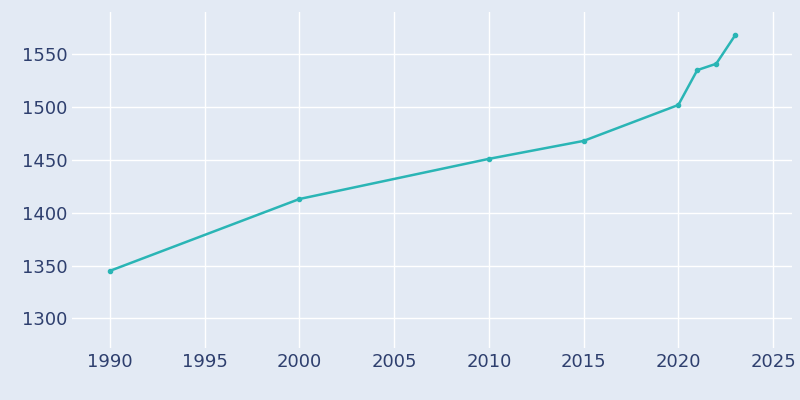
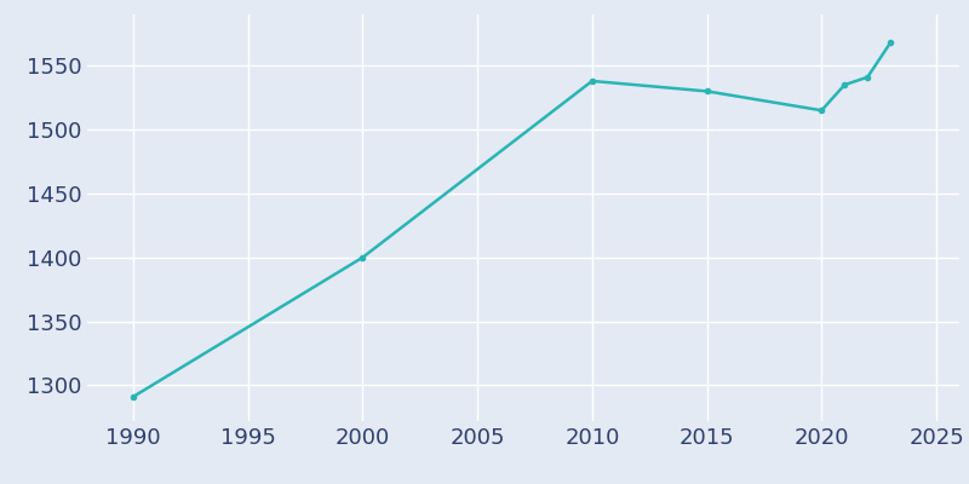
1990: 1345 -> 1291
2000: 1413 -> 1400
2010: 1451 -> 1538
2015: 1468 -> 1530
2020: 1502 -> 1515
